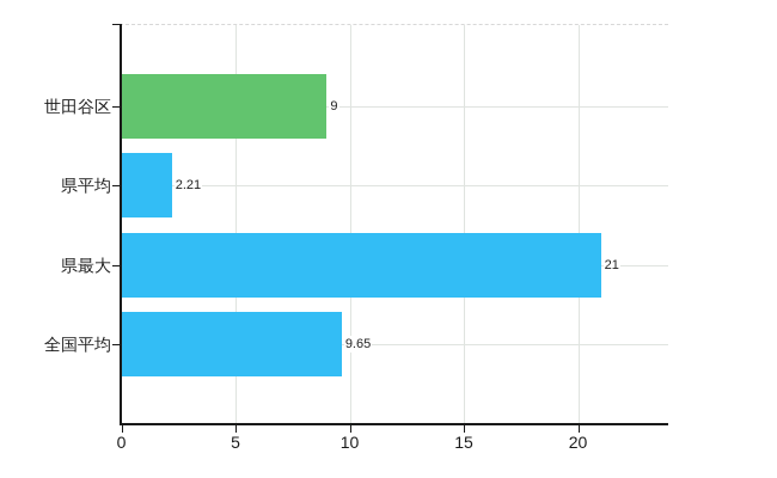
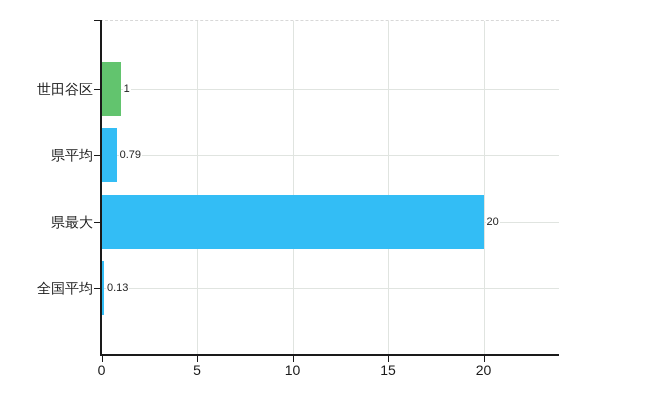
世田谷区: 9 -> 1
県平均: 2.21 -> 0.79
県最大: 21 -> 20
全国平均: 9.65 -> 0.13
